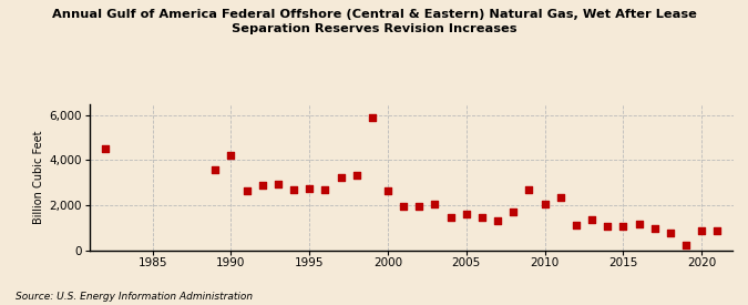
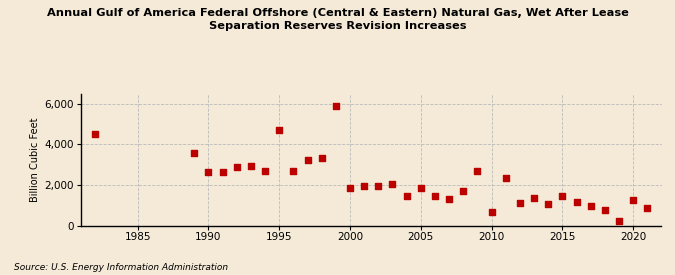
1990: 4,200 -> 2,650
1995: 2,750 -> 4,700
2000: 2,650 -> 1,850
2005: 1,600 -> 1,850
2010: 2,050 -> 650
2015: 1,050 -> 1,450
2020: 850 -> 1,250
